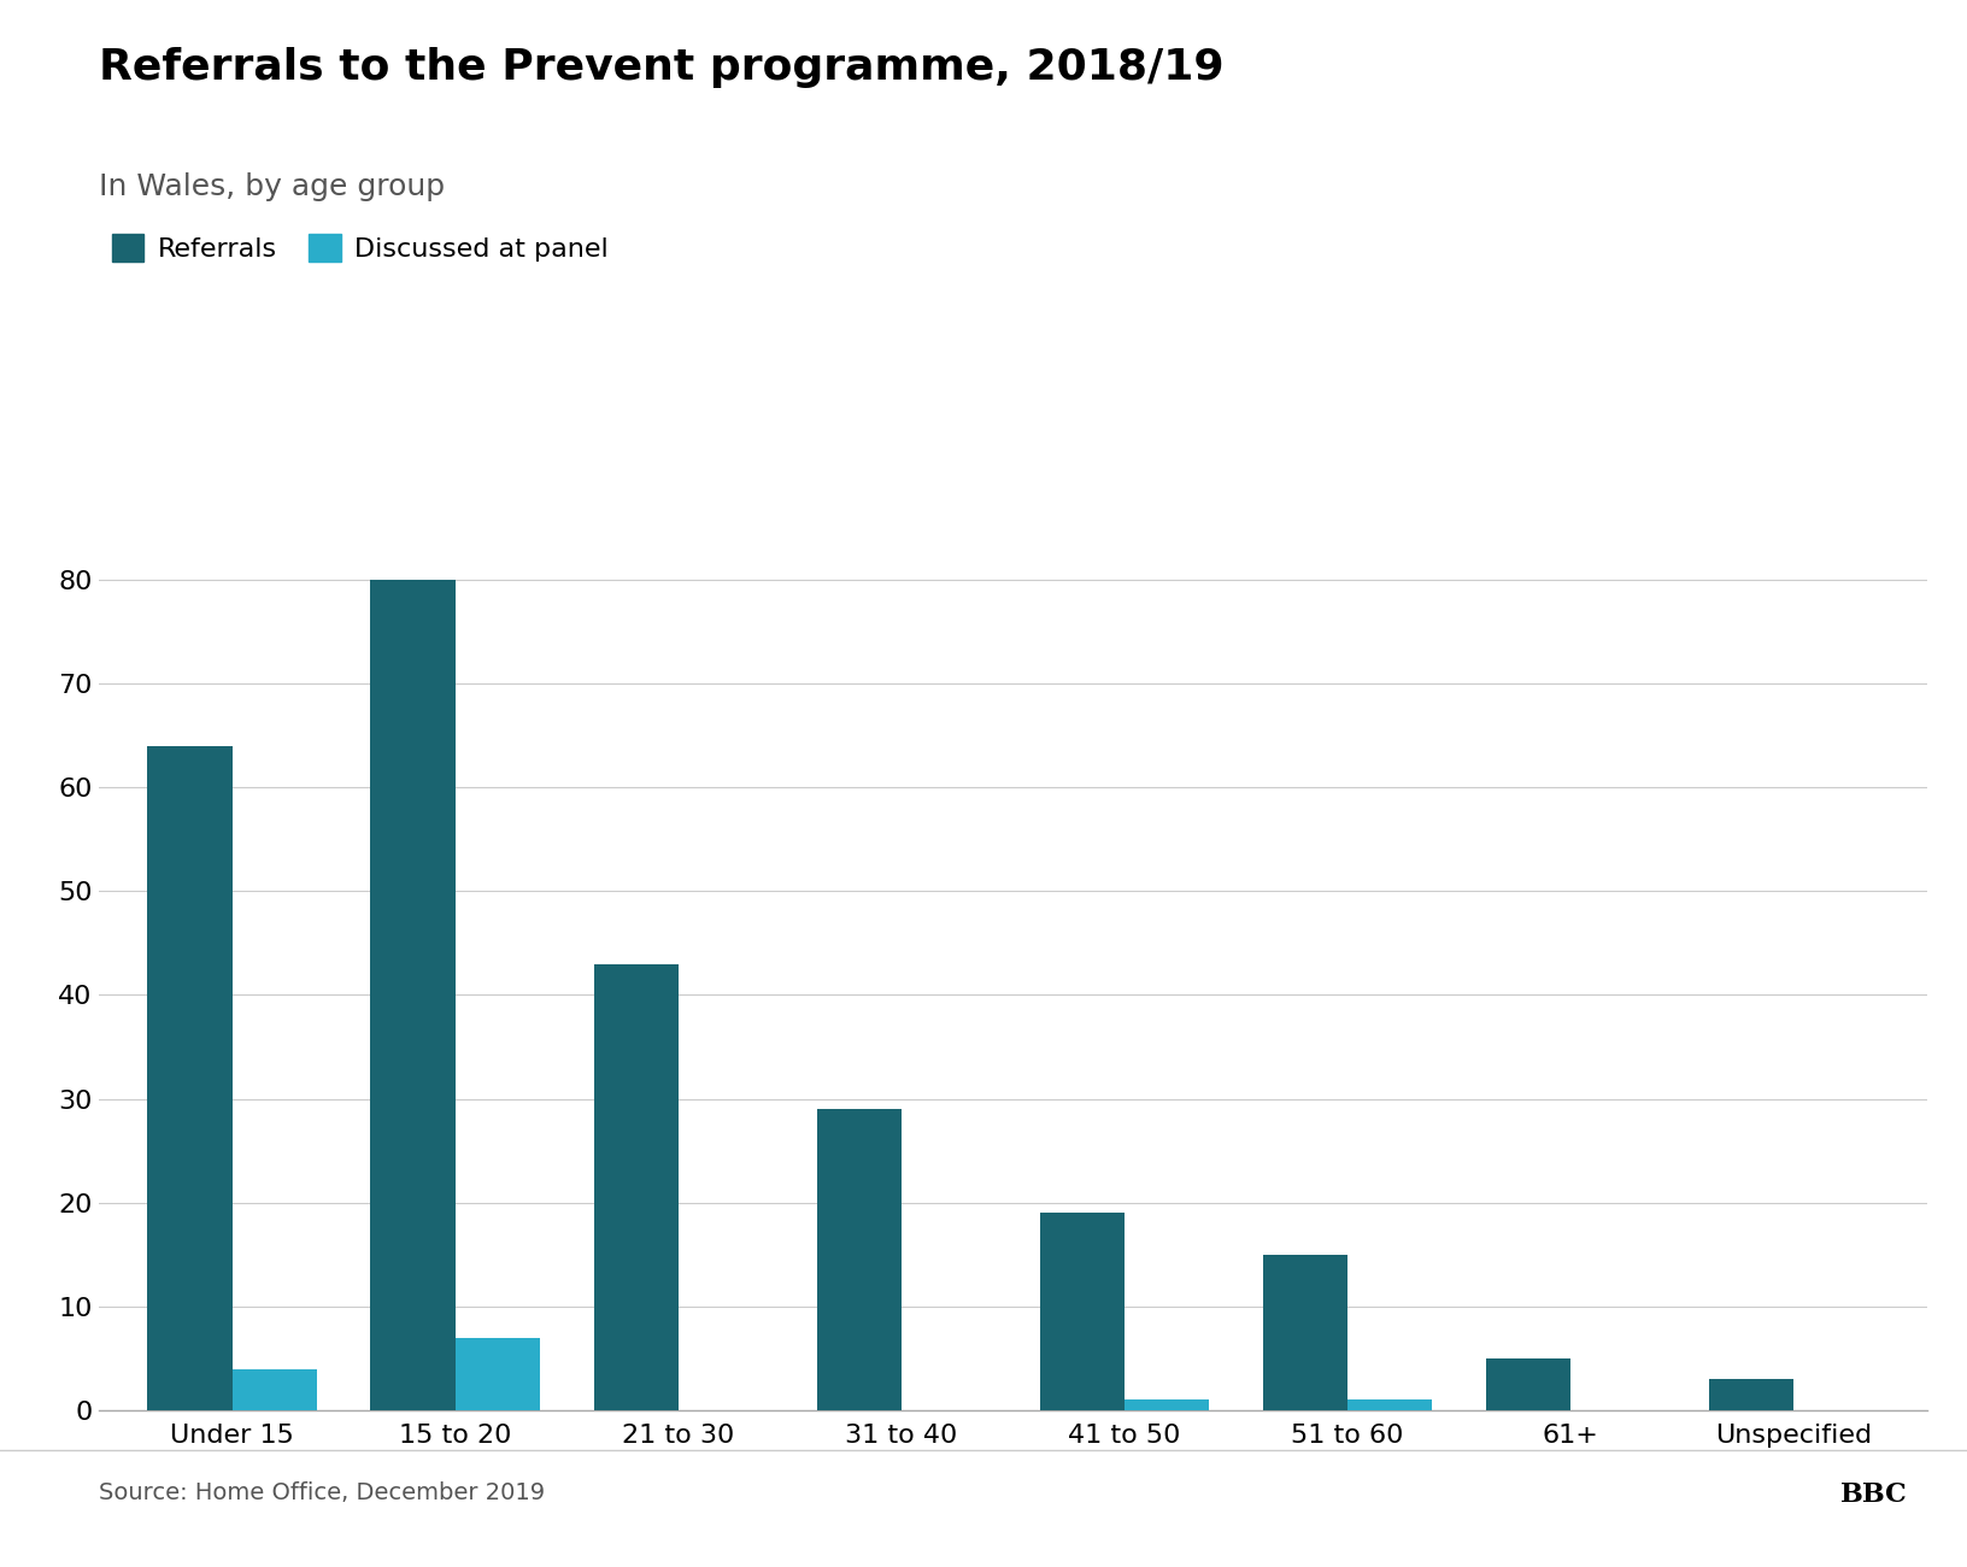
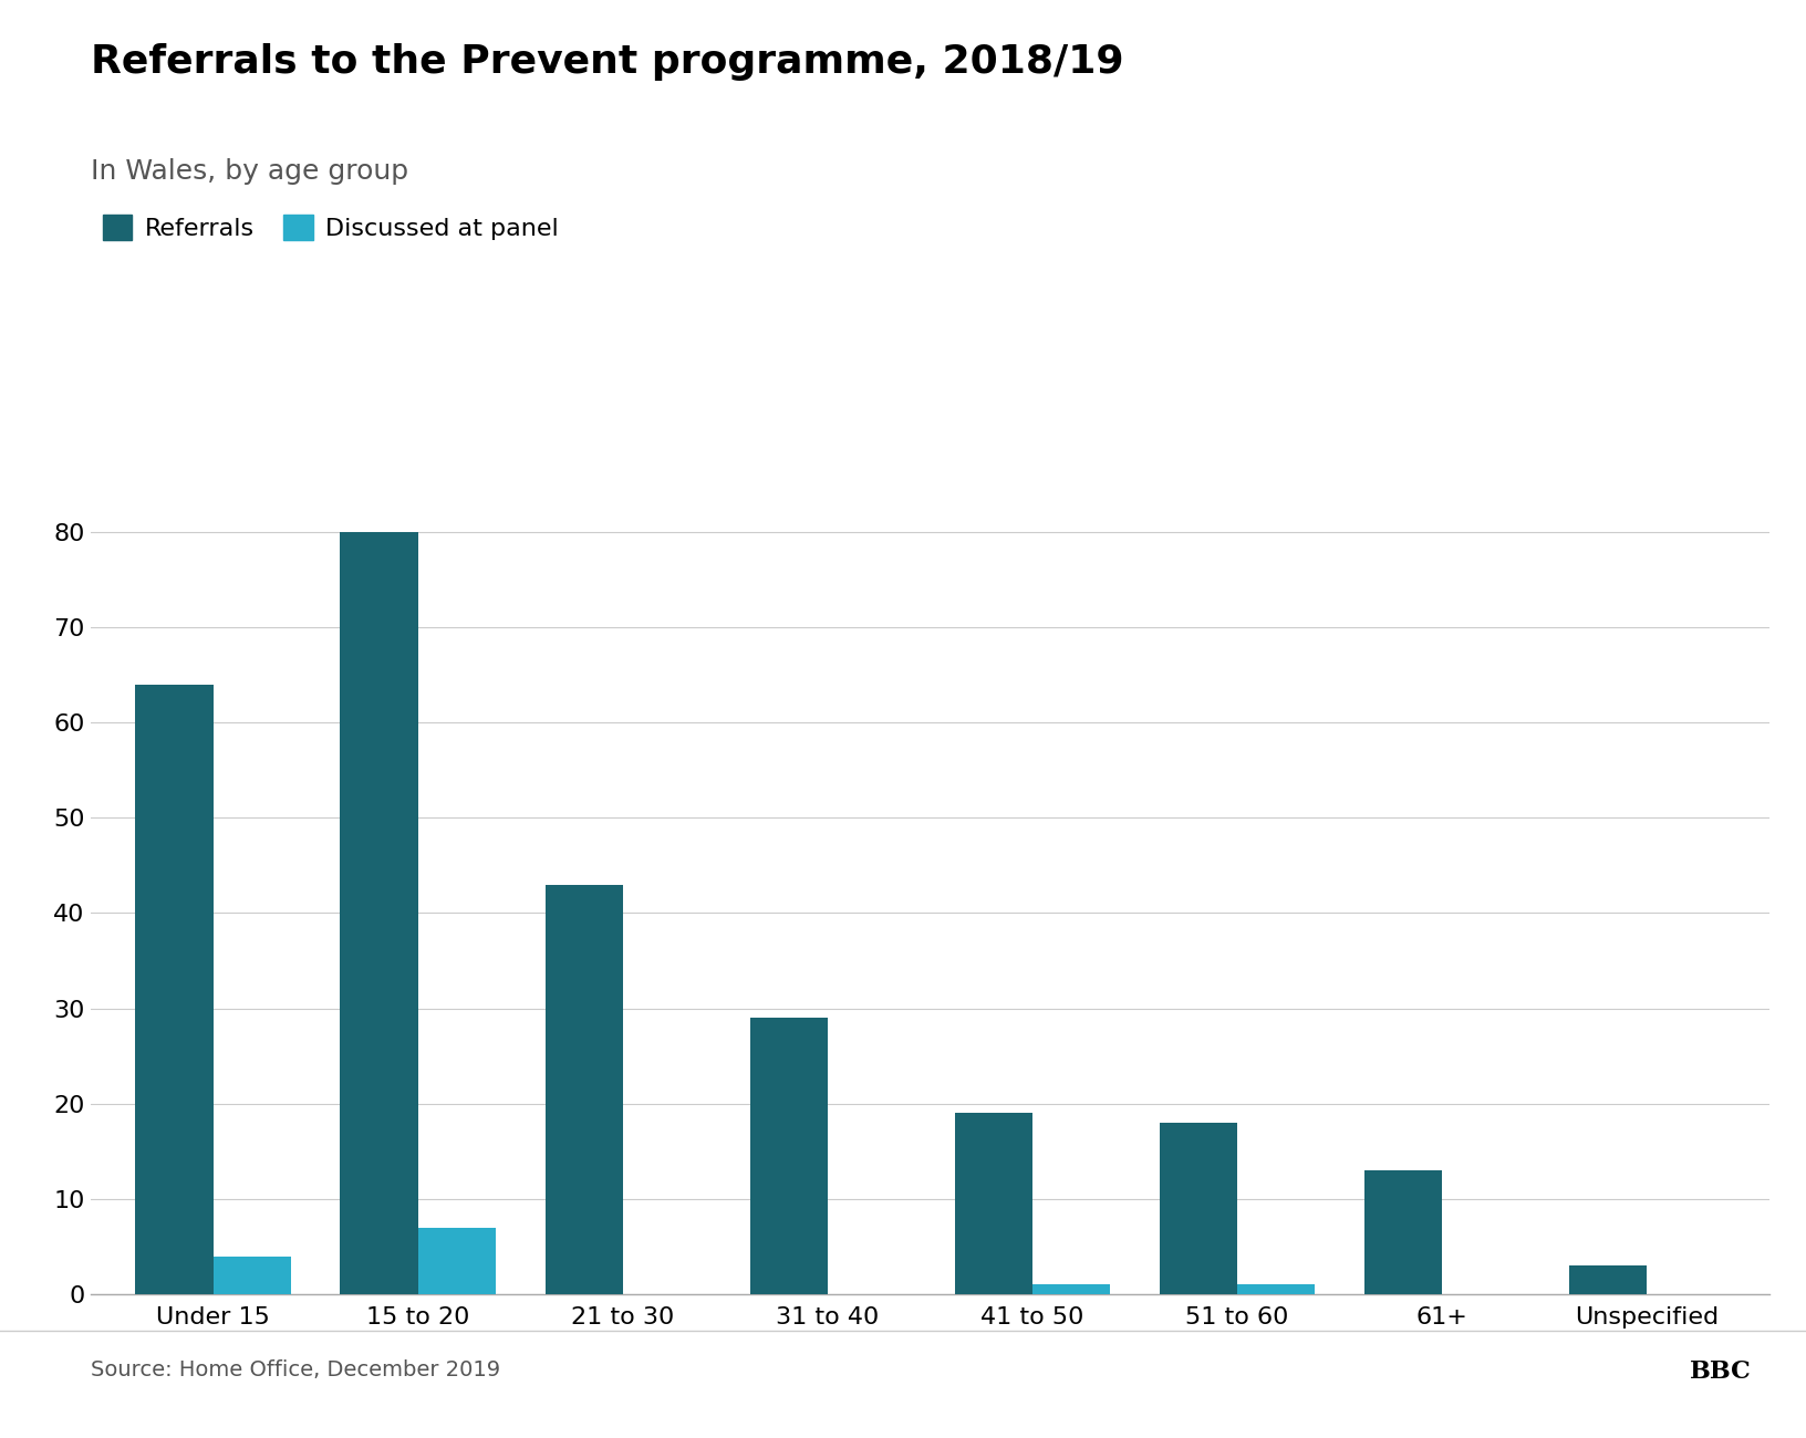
Referrals/51 to 60: 15 -> 18
Referrals/61+: 5 -> 13
